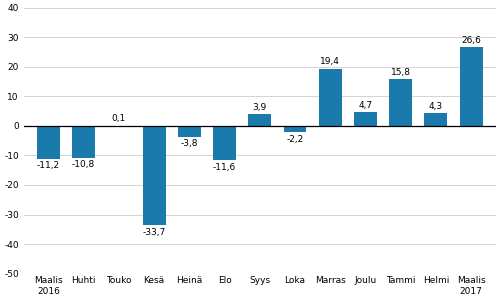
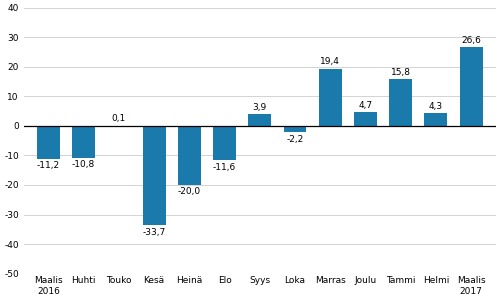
Heinä: -3,8 -> -20,0
